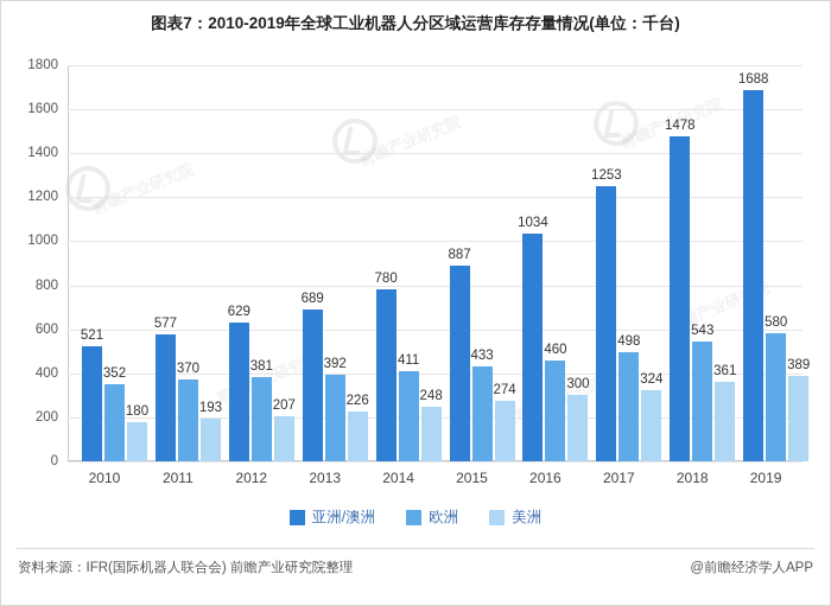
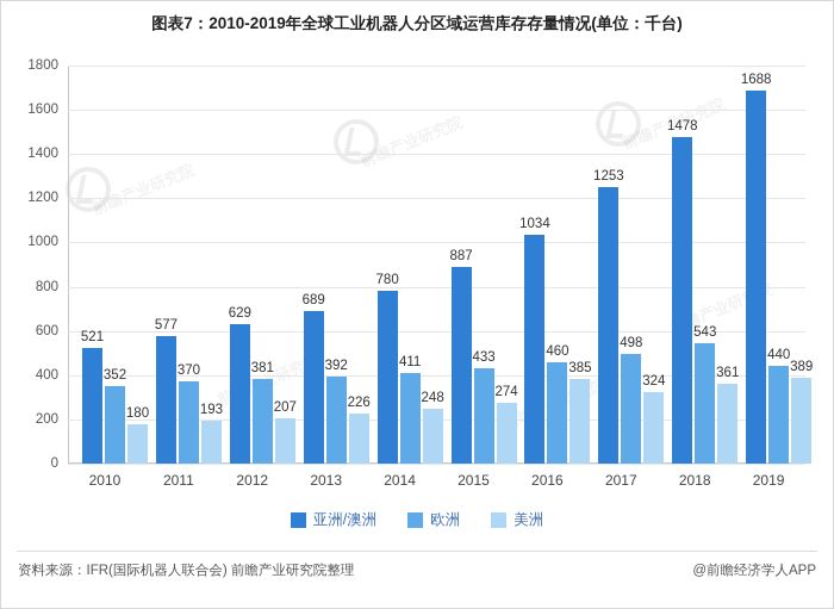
美洲/2016: 300 -> 385
欧洲/2019: 580 -> 440
